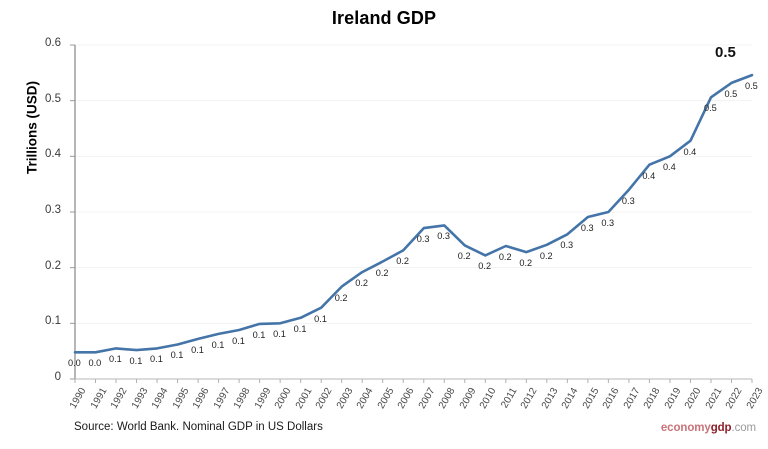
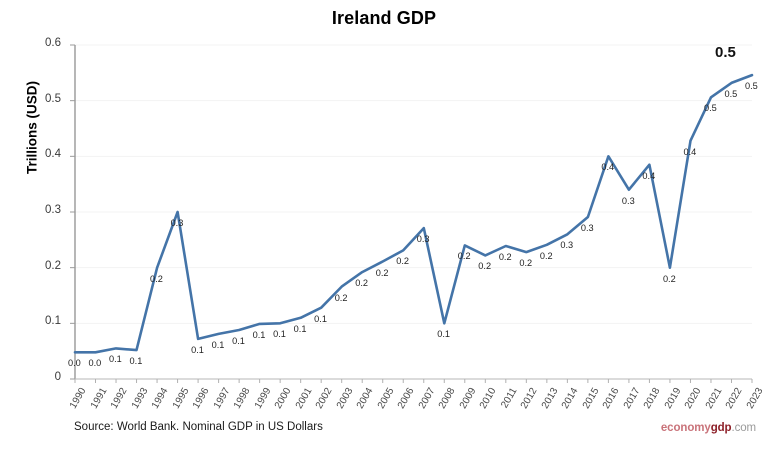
1994: 0.1 -> 0.2
1995: 0.1 -> 0.3
2008: 0.3 -> 0.1
2016: 0.3 -> 0.4
2019: 0.4 -> 0.2
